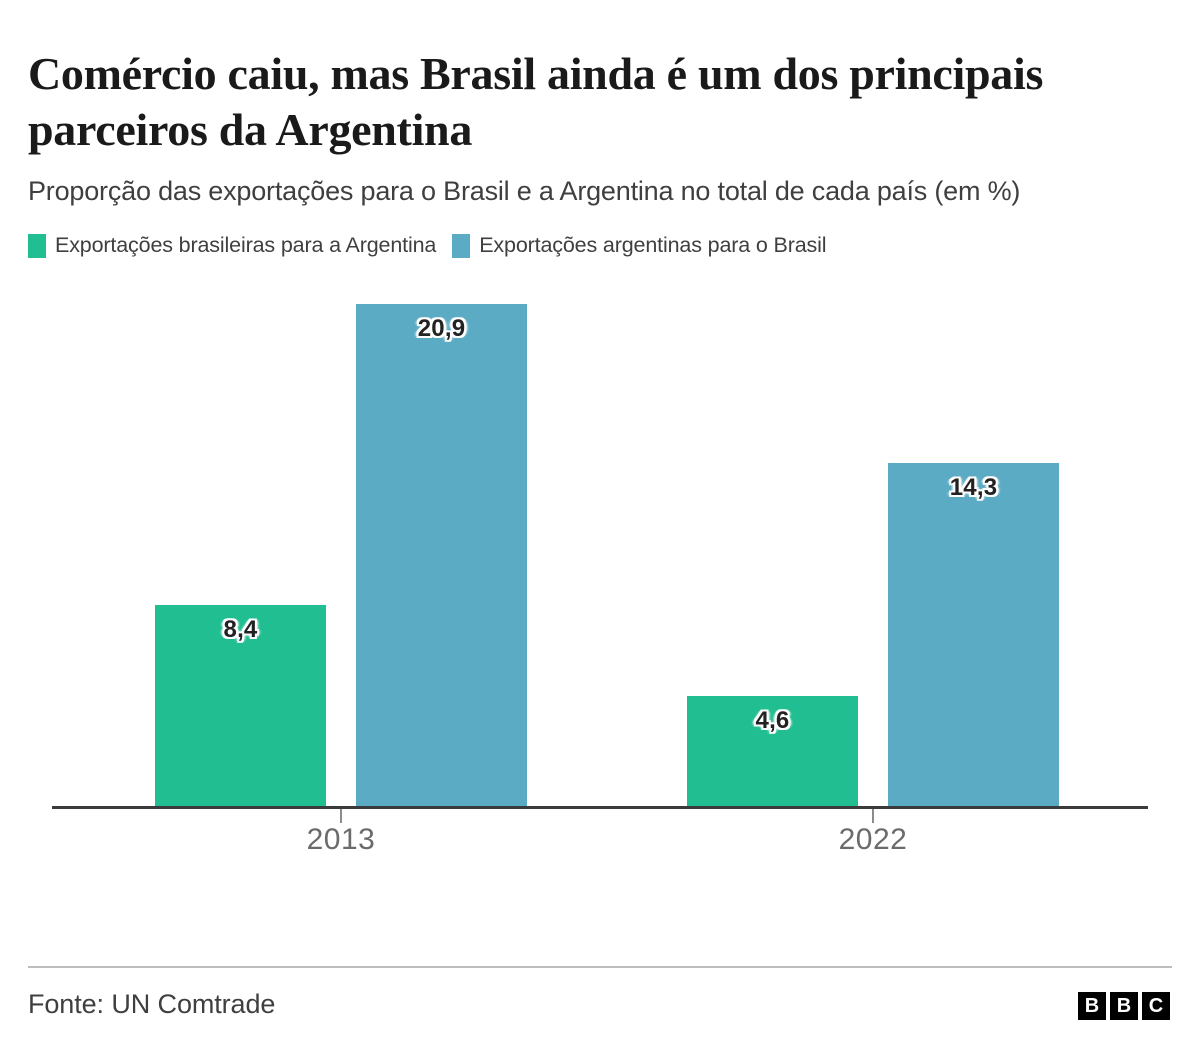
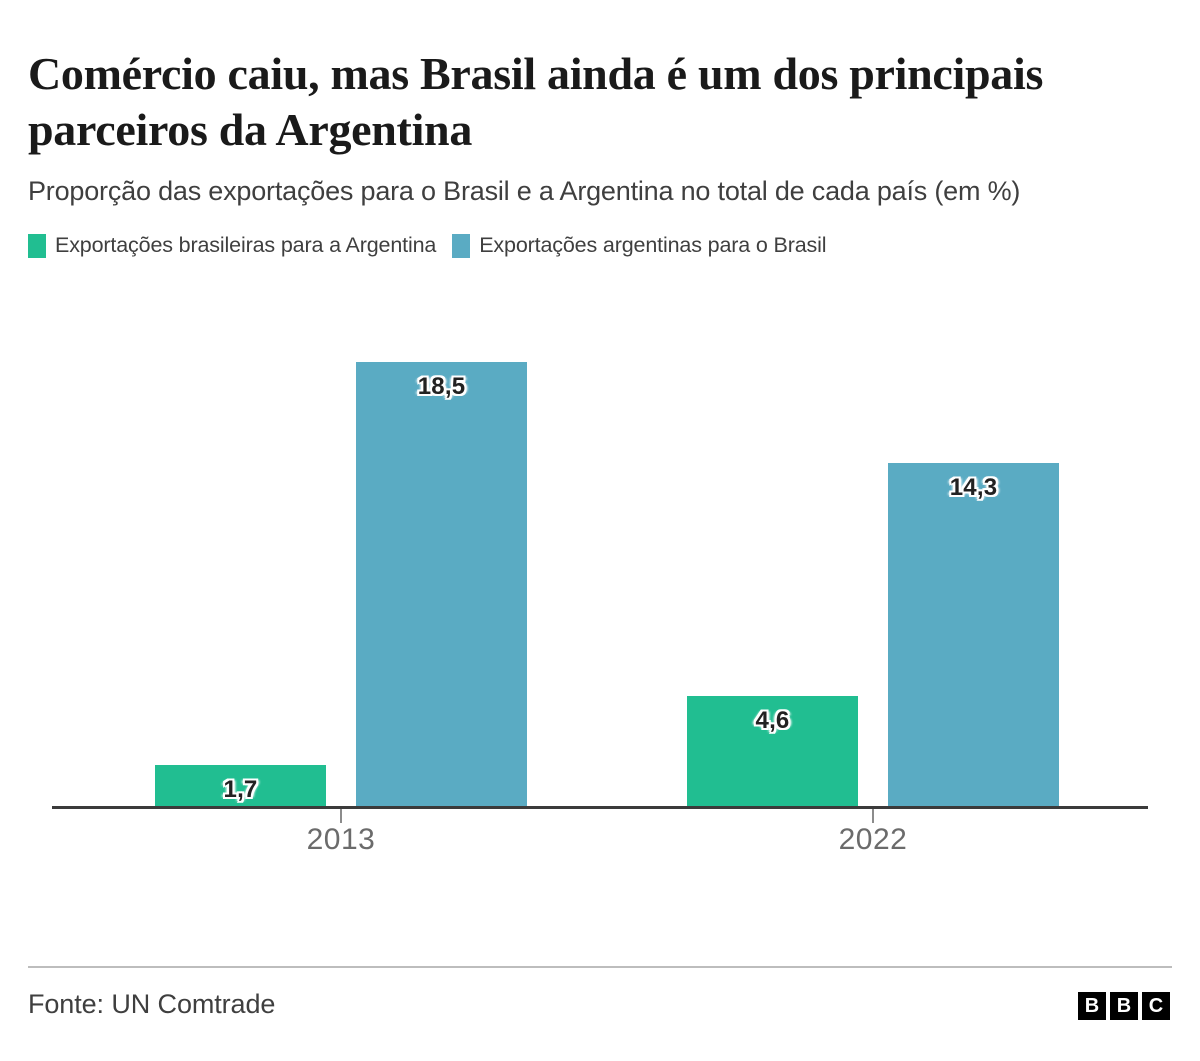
Exportações brasileiras para a Argentina/2013: 8,4 -> 1,7
Exportações argentinas para o Brasil/2013: 20,9 -> 18,5
